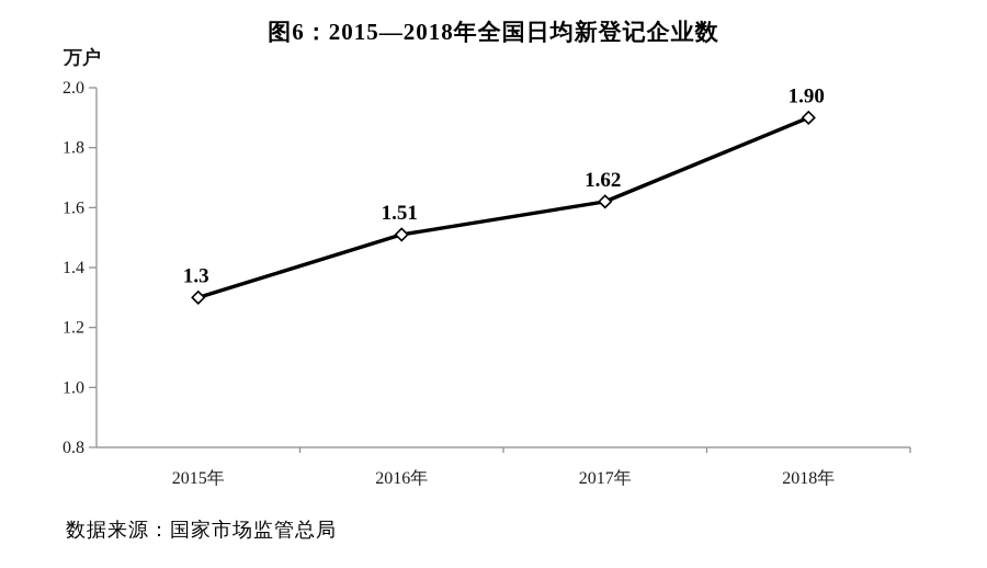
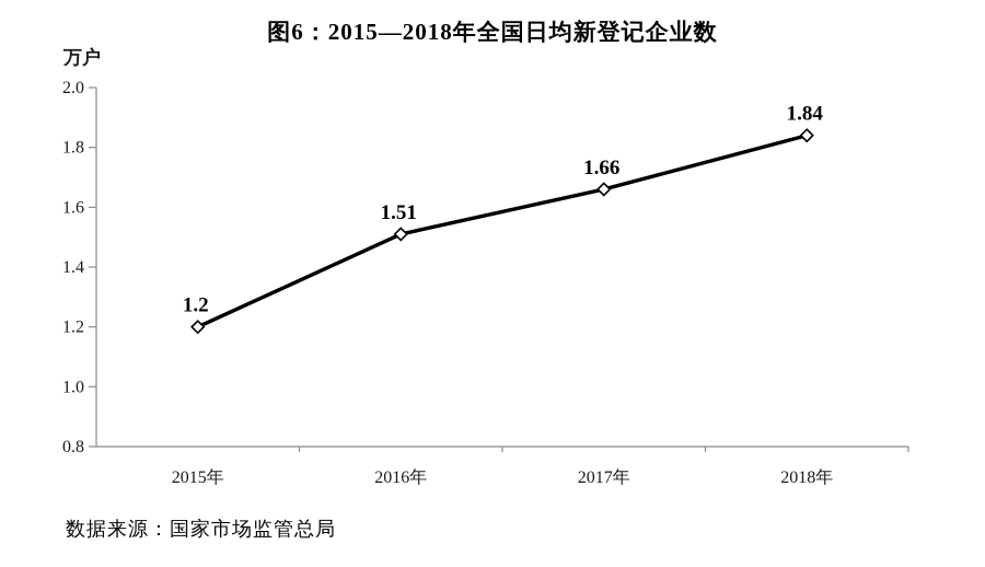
2015年: 1.3 -> 1.2
2017年: 1.62 -> 1.66
2018年: 1.90 -> 1.84
